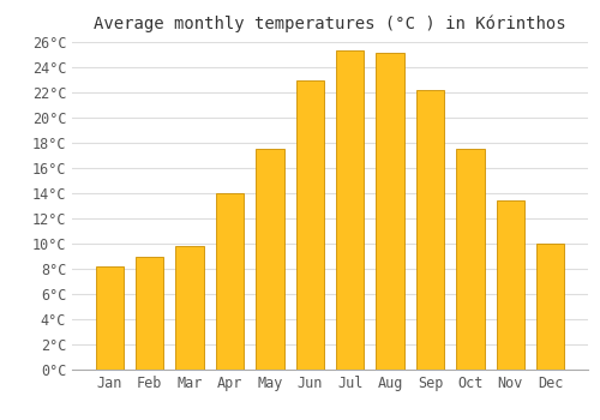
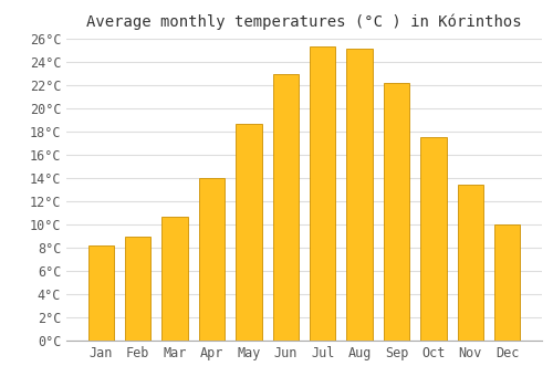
Mar: 9.8°C -> 10.7°C
May: 17.5°C -> 18.7°C
